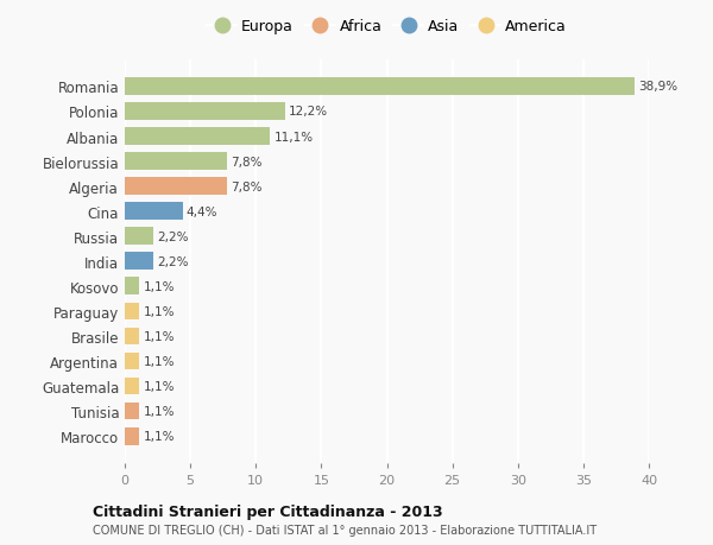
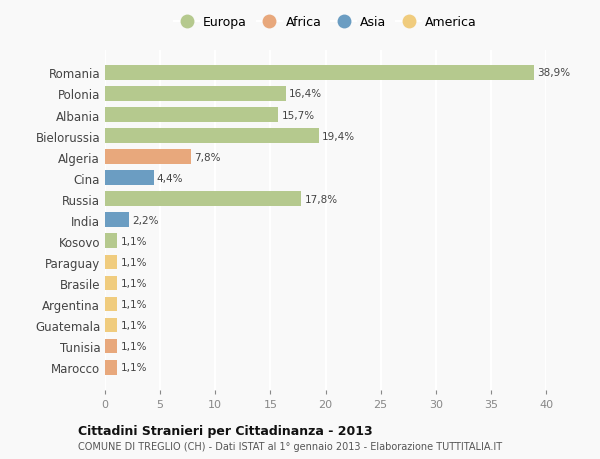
Polonia: 12,2% -> 16,4%
Albania: 11,1% -> 15,7%
Bielorussia: 7,8% -> 19,4%
Russia: 2,2% -> 17,8%
